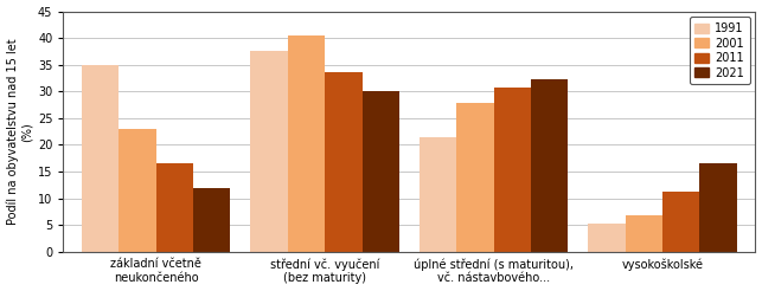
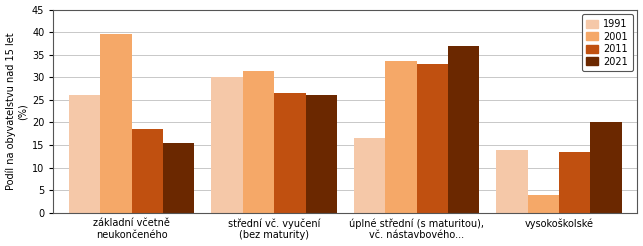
1991/základní včetně neukončeného: 35.0 -> 26.0
2001/základní včetně neukončeného: 23.0 -> 39.5
2011/základní včetně neukončeného: 16.5 -> 18.5
2021/základní včetně neukončeného: 12.0 -> 15.5
1991/střední vč. vyučení (bez maturity): 37.5 -> 30.0
2001/střední vč. vyučení (bez maturity): 40.5 -> 31.5
2011/střední vč. vyučení (bez maturity): 33.5 -> 26.5
2021/střední vč. vyučení (bez maturity): 30.0 -> 26.0
1991/úplné střední (s maturitou), vč. nástavbového...: 21.5 -> 16.5
2001/úplné střední (s maturitou), vč. nástavbového...: 27.8 -> 33.5
2011/úplné střední (s maturitou), vč. nástavbového...: 30.8 -> 33.0
2021/úplné střední (s maturitou), vč. nástavbového...: 32.2 -> 37.0
1991/vysokoškolské: 5.2 -> 14.0
2001/vysokoškolské: 6.8 -> 4.0
2011/vysokoškolské: 11.2 -> 13.5
2021/vysokoškolské: 16.5 -> 20.0
